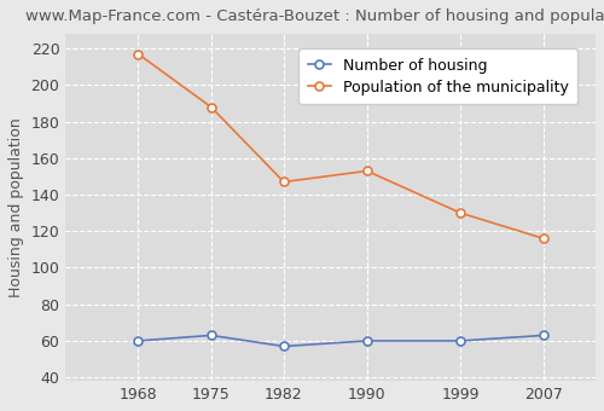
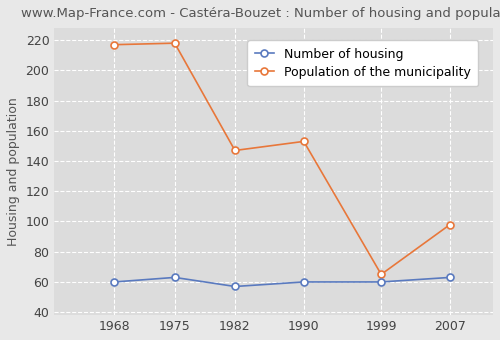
Population of the municipality/1975: 188 -> 218
Population of the municipality/1999: 130 -> 65
Population of the municipality/2007: 116 -> 98
